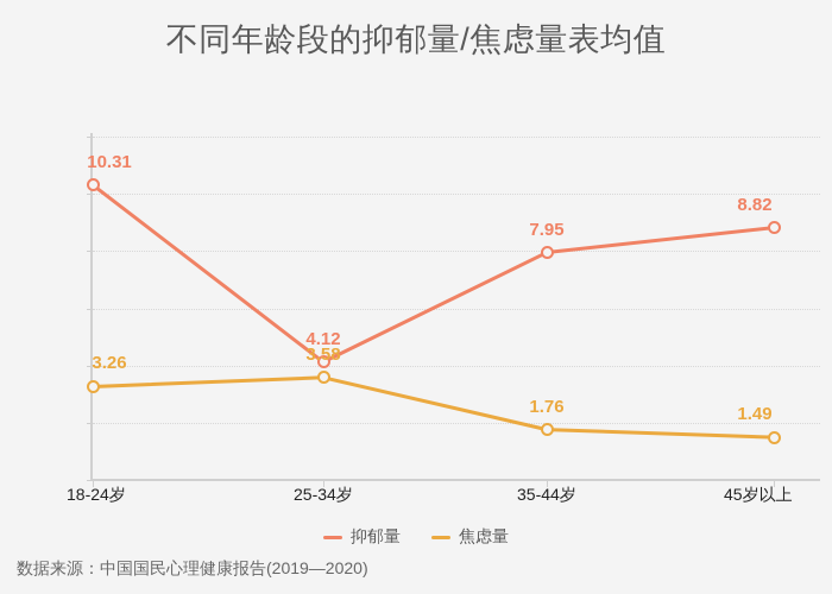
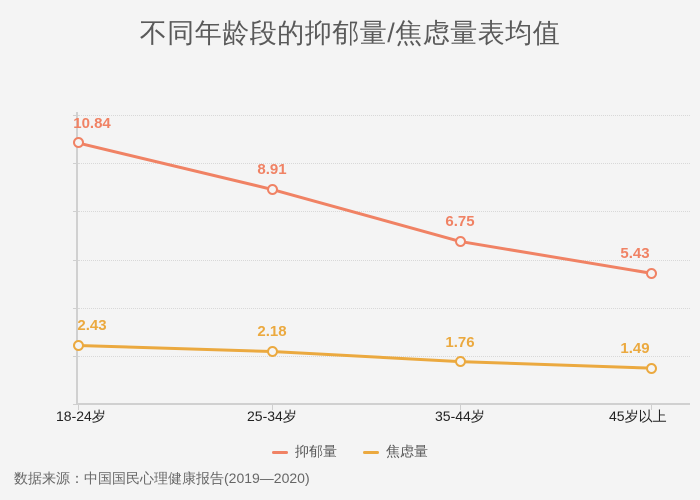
抑郁量/18-24岁: 10.31 -> 10.84
焦虑量/18-24岁: 3.26 -> 2.43
抑郁量/25-34岁: 4.12 -> 8.91
焦虑量/25-34岁: 3.58 -> 2.18
抑郁量/35-44岁: 7.95 -> 6.75
抑郁量/45岁以上: 8.82 -> 5.43
